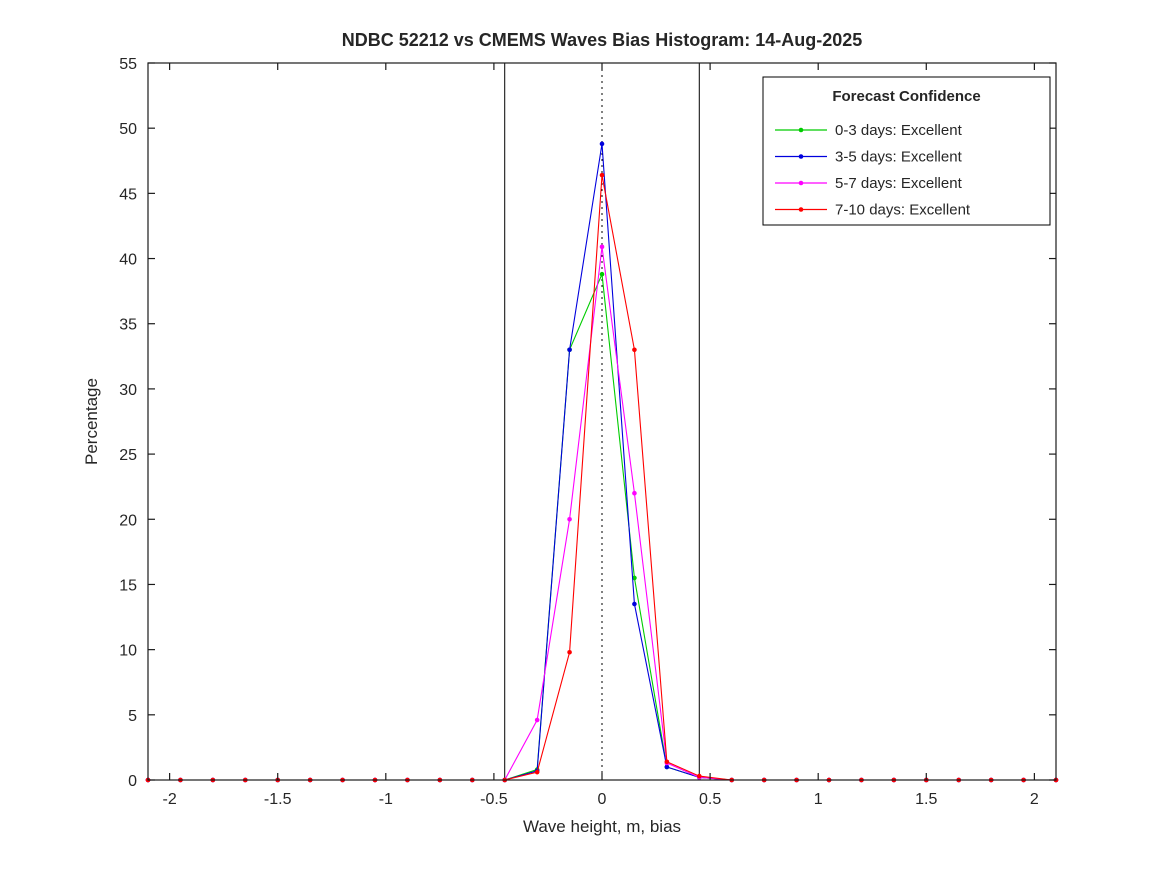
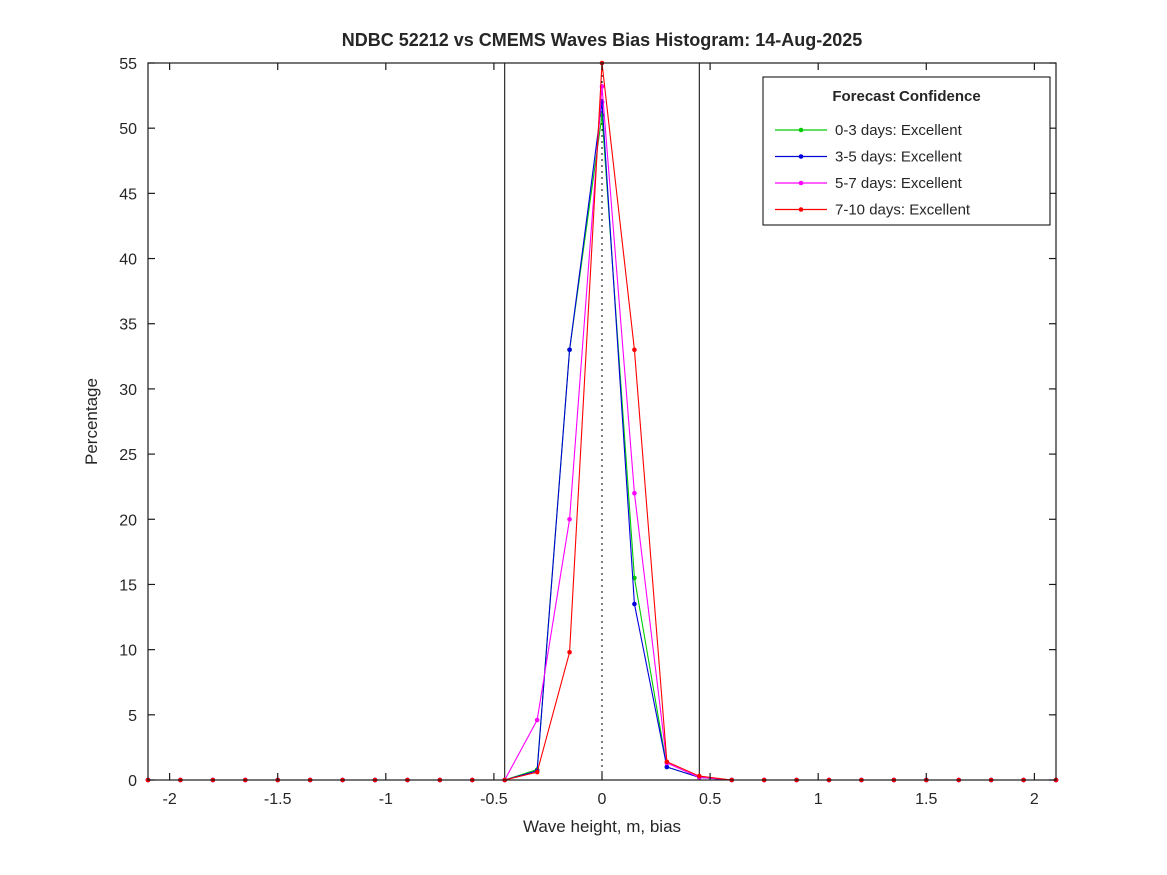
0-3 days: Excellent/0: 38.8 -> 51.0
3-5 days: Excellent/0: 48.8 -> 52.0
5-7 days: Excellent/0: 40.9 -> 53.2
7-10 days: Excellent/0: 46.4 -> 55.0
